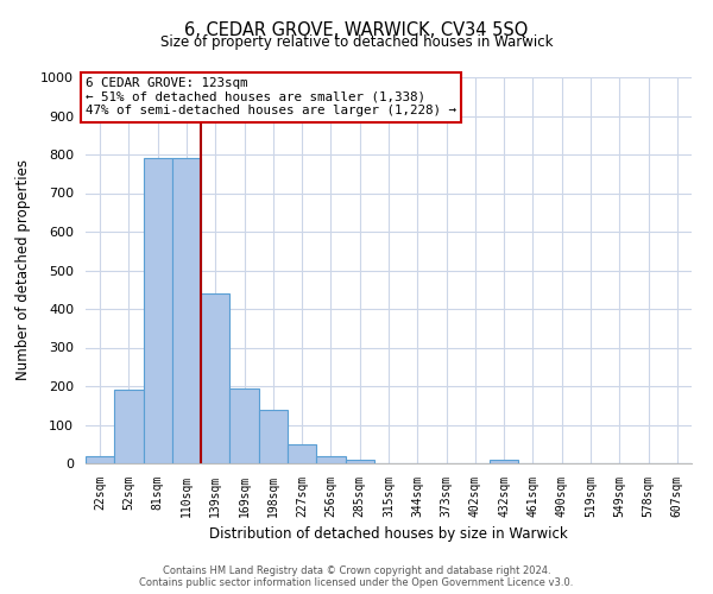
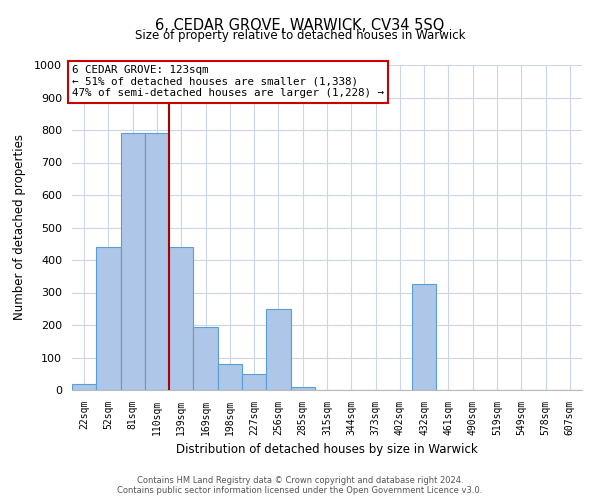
52sqm: 190 -> 440
198sqm: 140 -> 80
256sqm: 20 -> 250
432sqm: 10 -> 325
